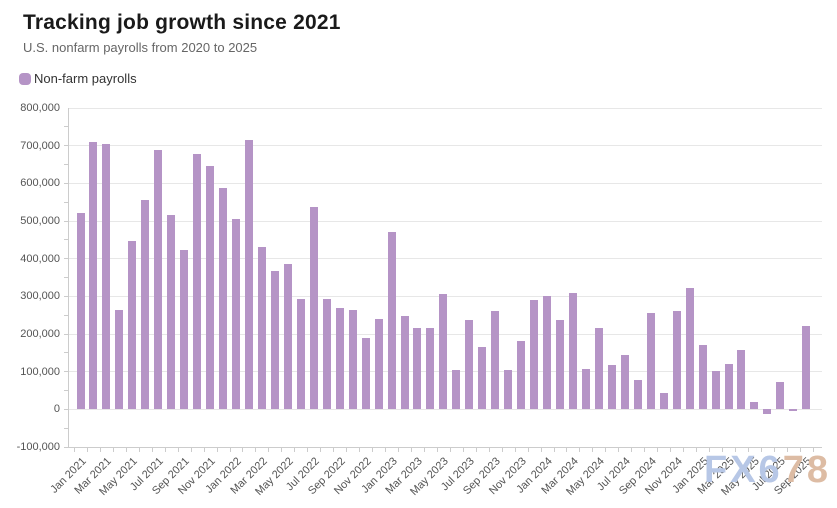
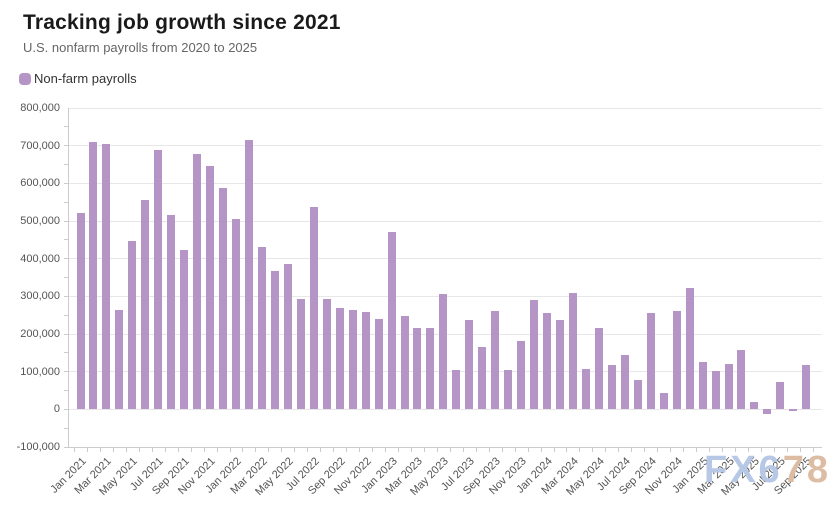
Nov 2022: 190000 -> 260000
Jan 2024: 300000 -> 260000
Jan 2025: 170000 -> 120000
Sep 2025: 220000 -> 120000
